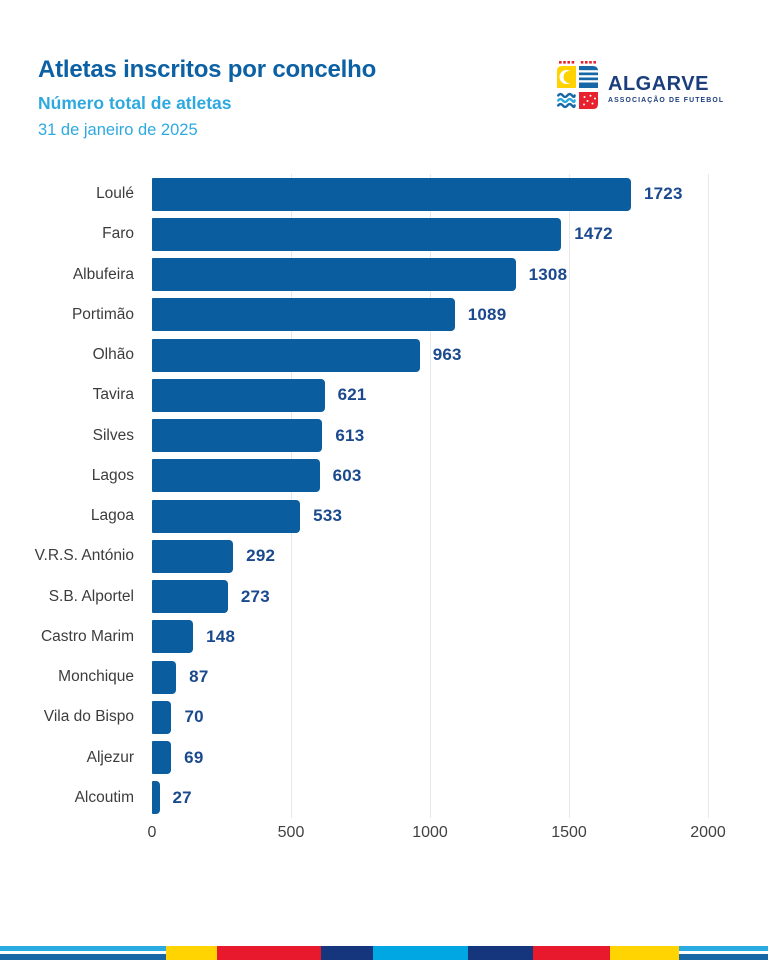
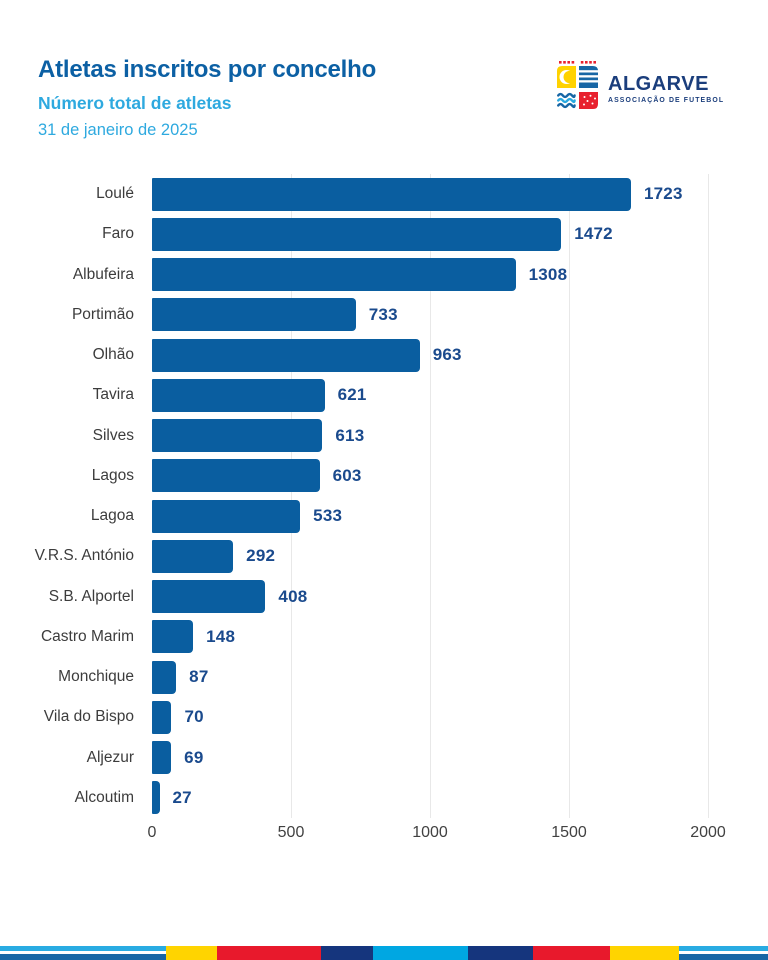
Portimão: 1089 -> 733
S.B. Alportel: 273 -> 408
